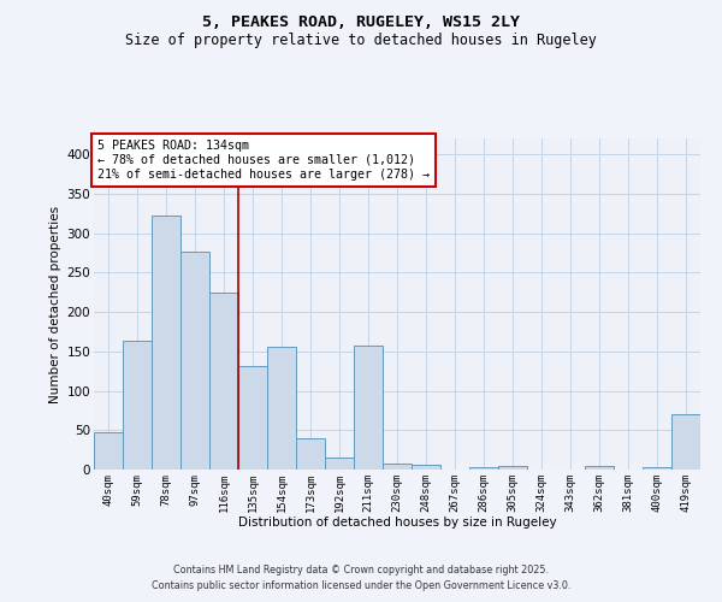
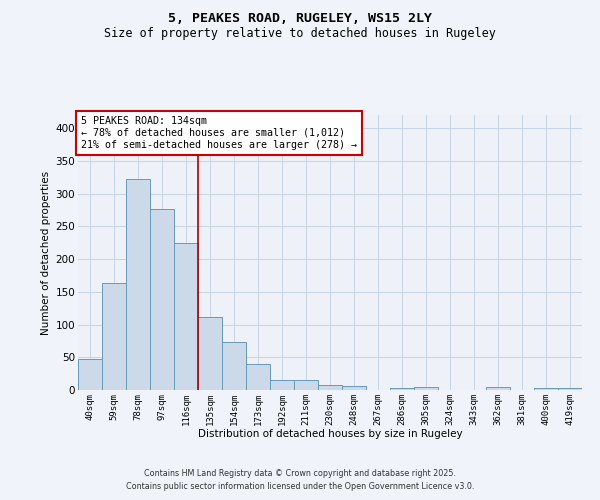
135sqm: 132 -> 112
154sqm: 156 -> 74
211sqm: 158 -> 15
419sqm: 70 -> 3
